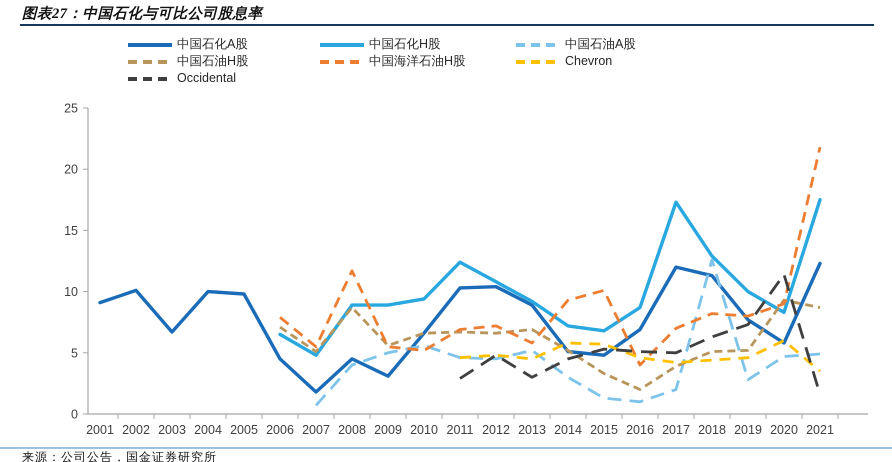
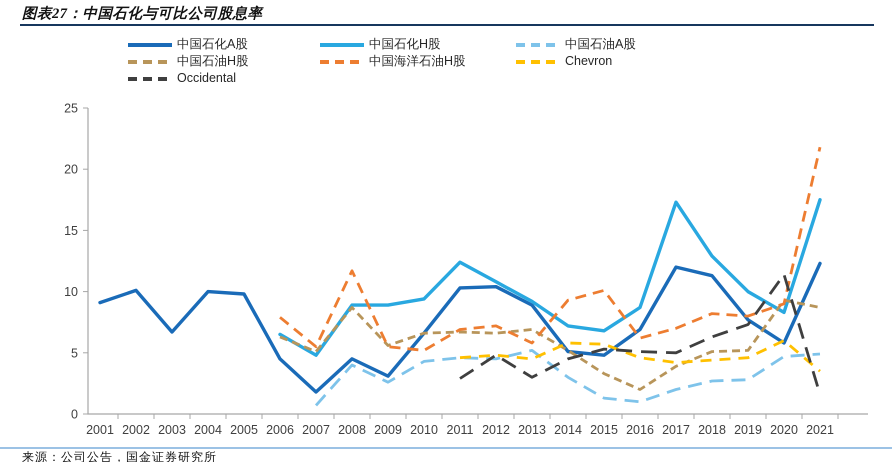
中国石油H股/2006: 7.1 -> 6.3
中国石油A股/2009: 5.0 -> 2.6
中国石油A股/2010: 5.6 -> 4.3
中国海洋石油H股/2016: 4.0 -> 6.2
中国石油A股/2018: 12.6 -> 2.7
